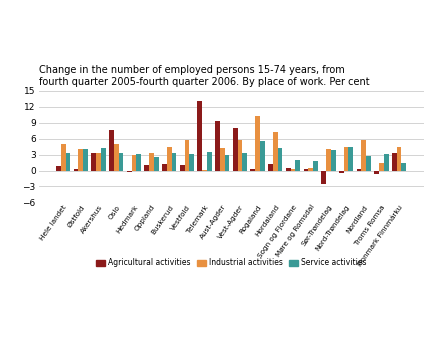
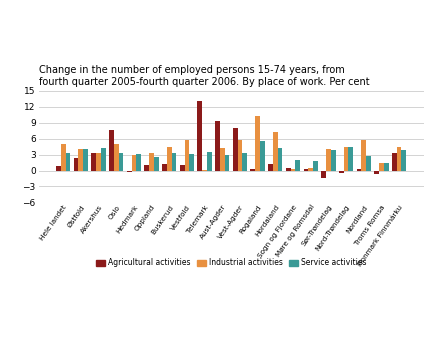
Agricultural activities/Østfold: 0.2 -> 2.4
Agricultural activities/Sør-Trøndelag: -2.5 -> -1.4
Service activities/Troms Romsa: 3.1 -> 1.4
Service activities/Finnmark Finnmárku: 1.5 -> 3.8
